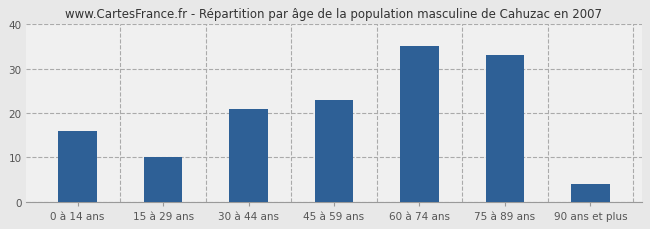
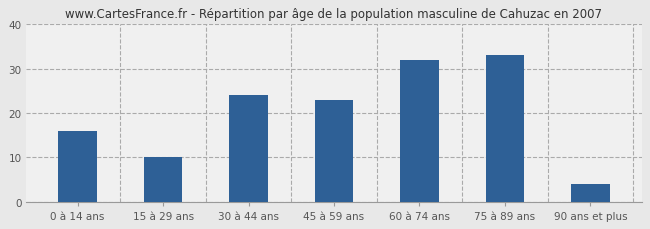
30 à 44 ans: 21 -> 24
60 à 74 ans: 35 -> 32
